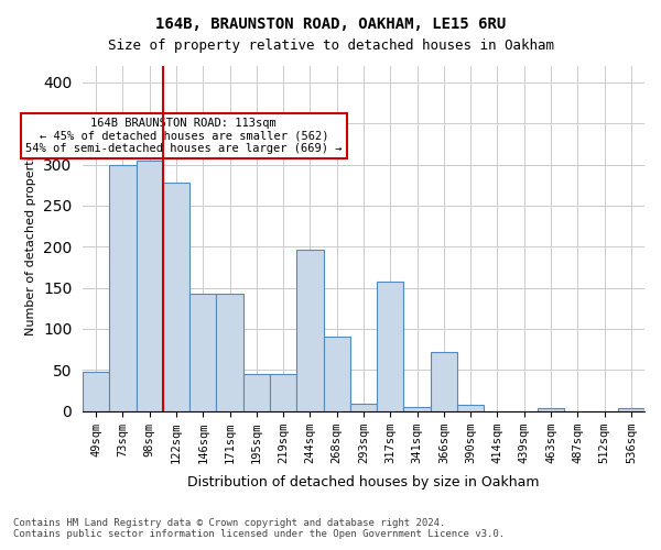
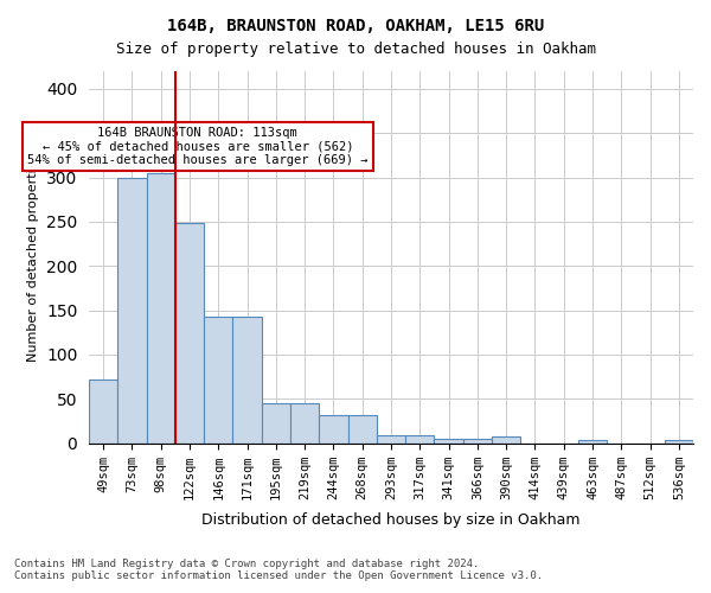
49sqm: 48 -> 72
122sqm: 278 -> 248
244sqm: 196 -> 32
268sqm: 90 -> 32
317sqm: 158 -> 9
366sqm: 72 -> 5
